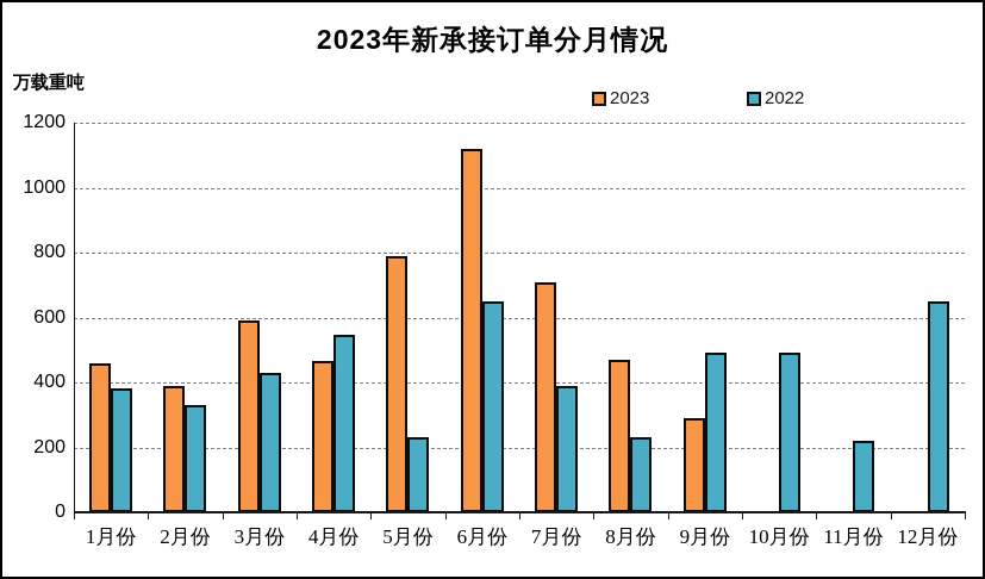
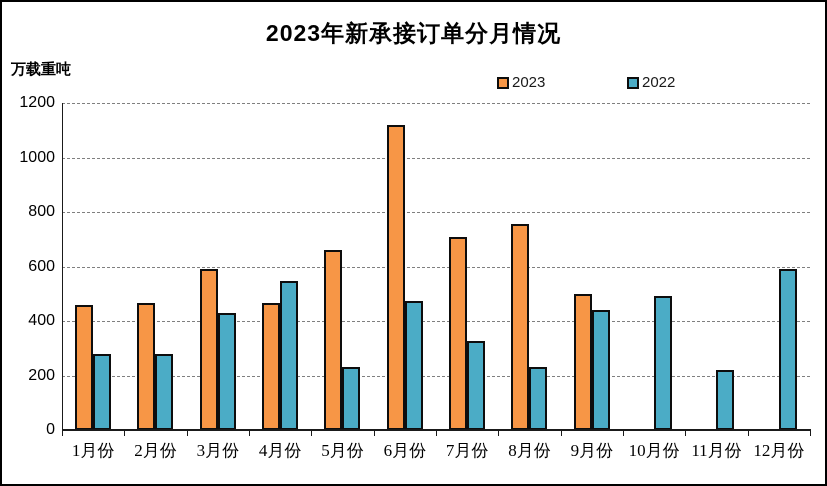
2022/1月份: 380 -> 280
2023/2月份: 390 -> 460
2022/2月份: 330 -> 280
2023/5月份: 790 -> 660
2022/6月份: 650 -> 480
2022/7月份: 390 -> 320
2023/8月份: 470 -> 760
2023/9月份: 290 -> 500
2022/9月份: 490 -> 440
2022/12月份: 650 -> 590
